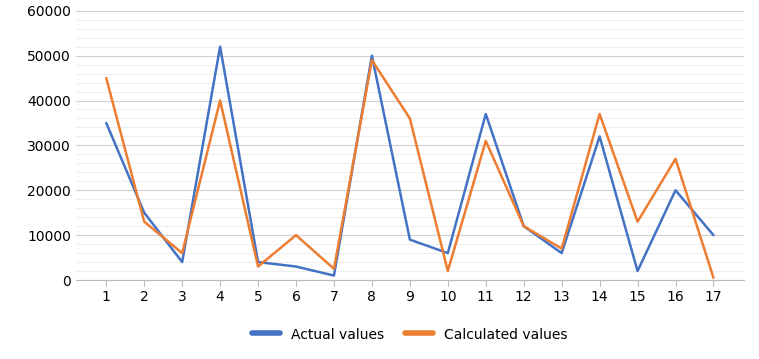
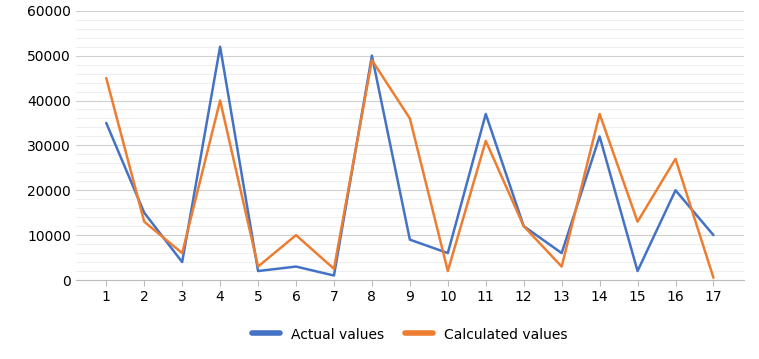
Actual values/5: 4000 -> 2000
Calculated values/13: 7000 -> 3000
